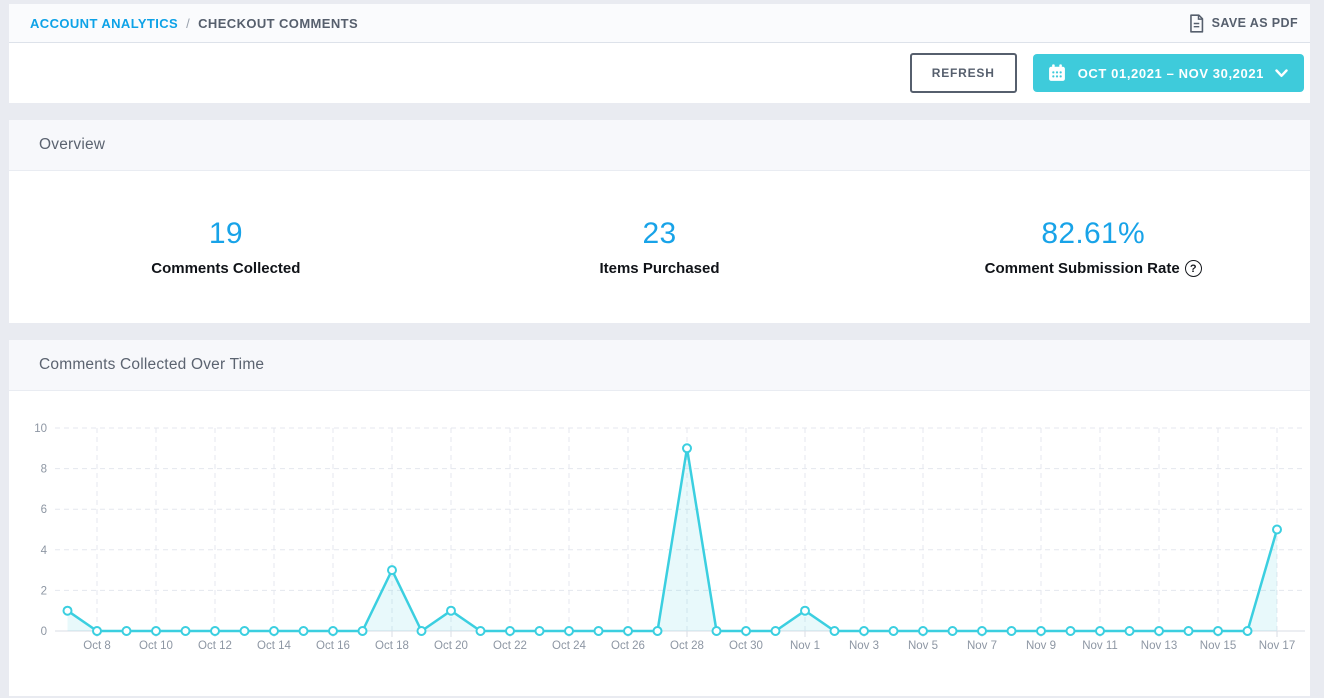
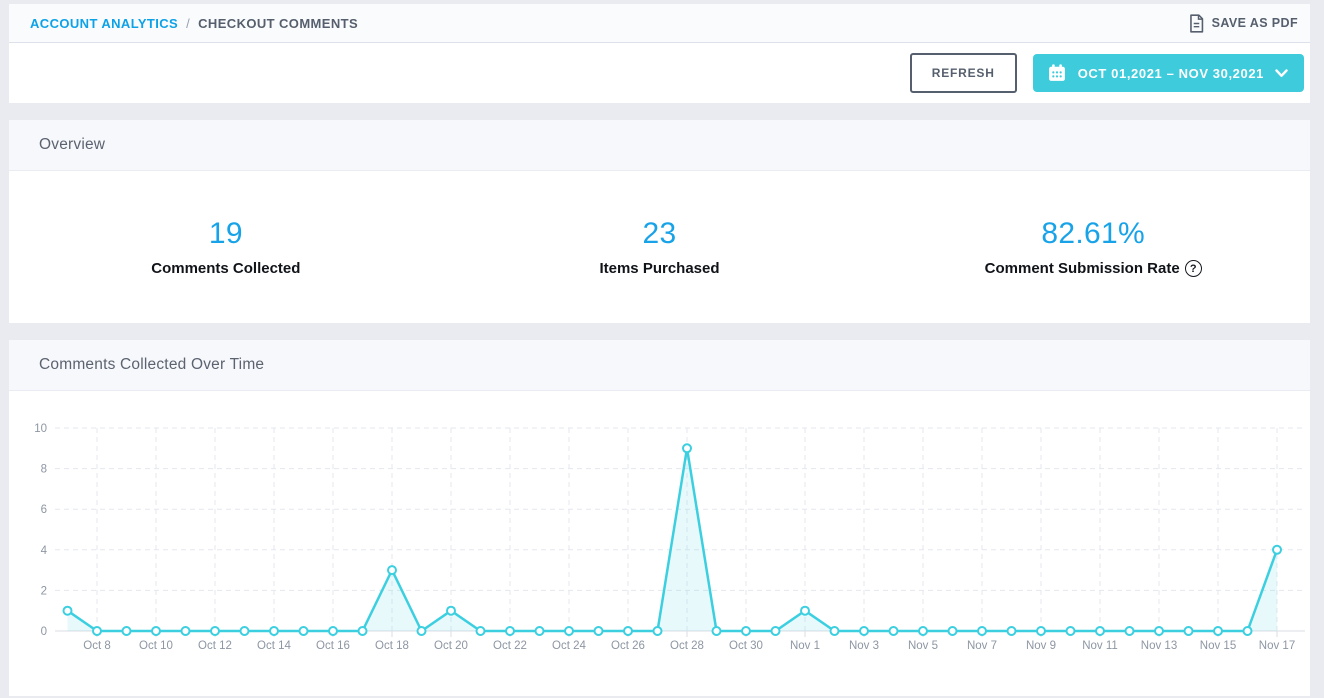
Nov 17: 5 -> 4
